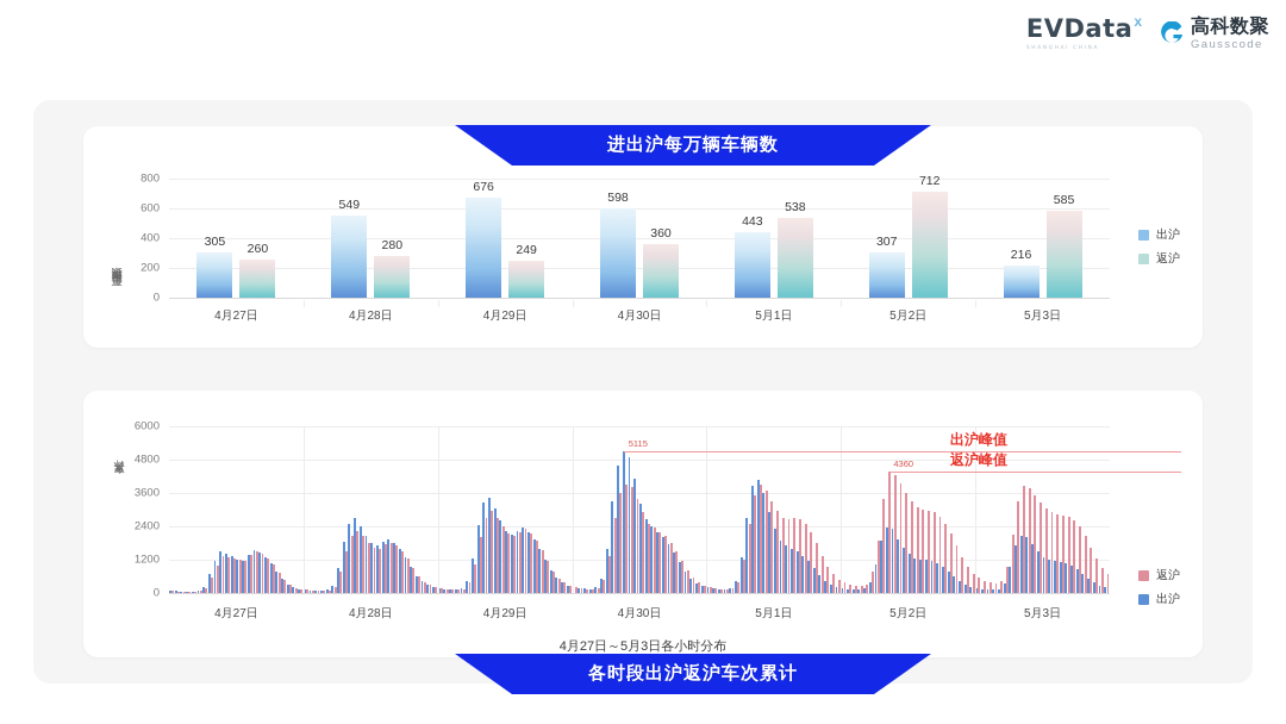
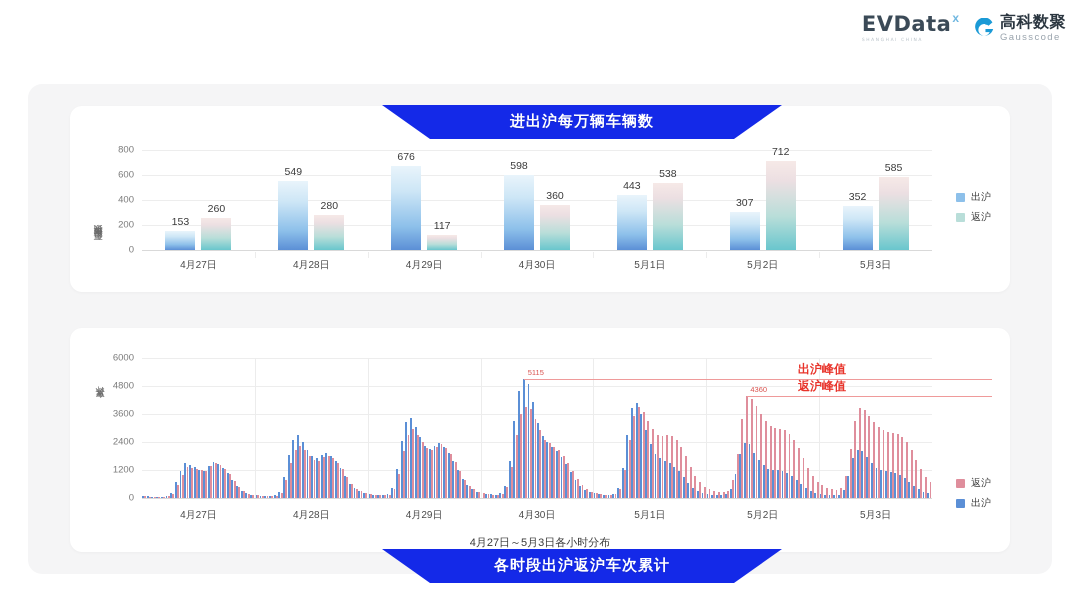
进出沪每万辆车辆数/出沪/4月27日: 305 -> 153
进出沪每万辆车辆数/返沪/4月29日: 249 -> 117
进出沪每万辆车辆数/出沪/5月3日: 216 -> 352
